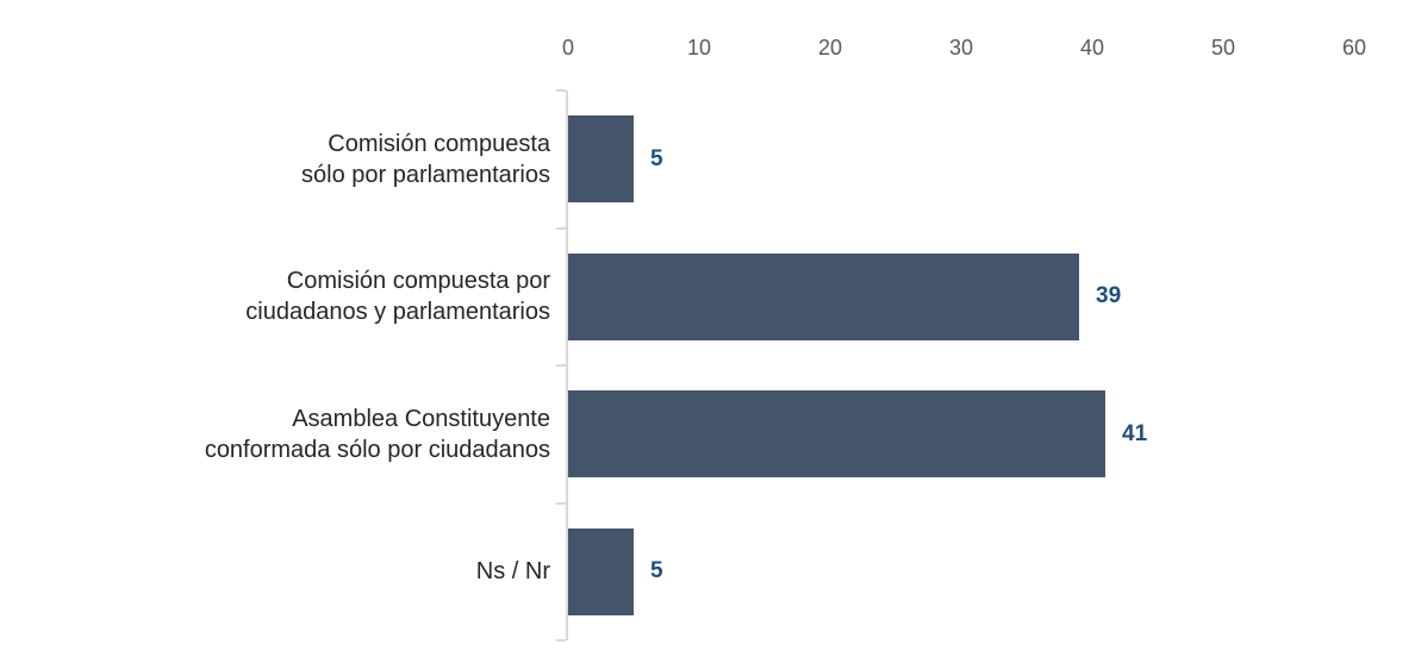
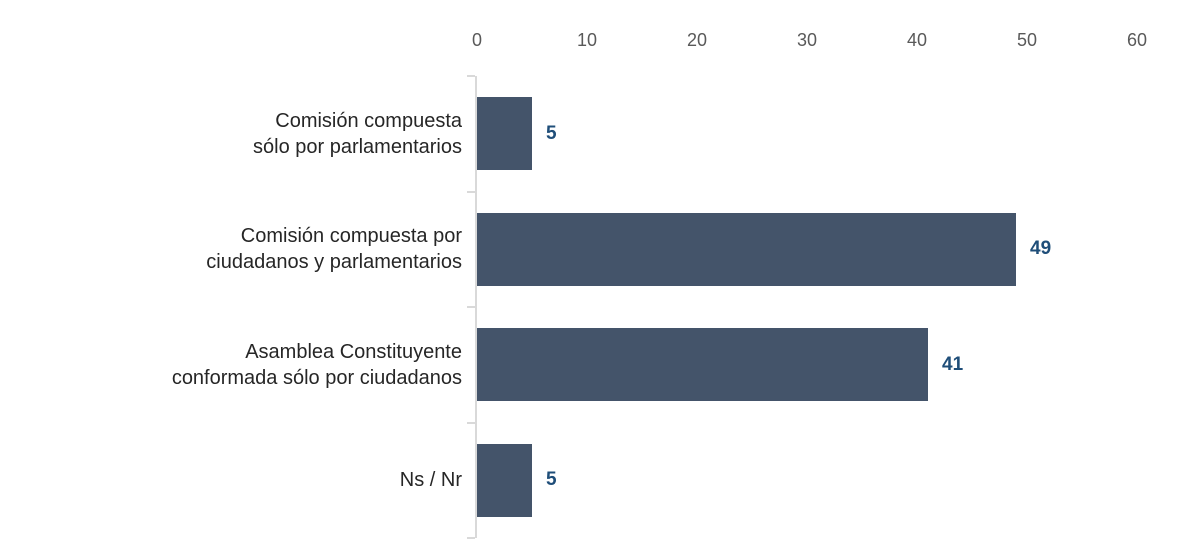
Comisión compuesta por ciudadanos y parlamentarios: 39 -> 49
